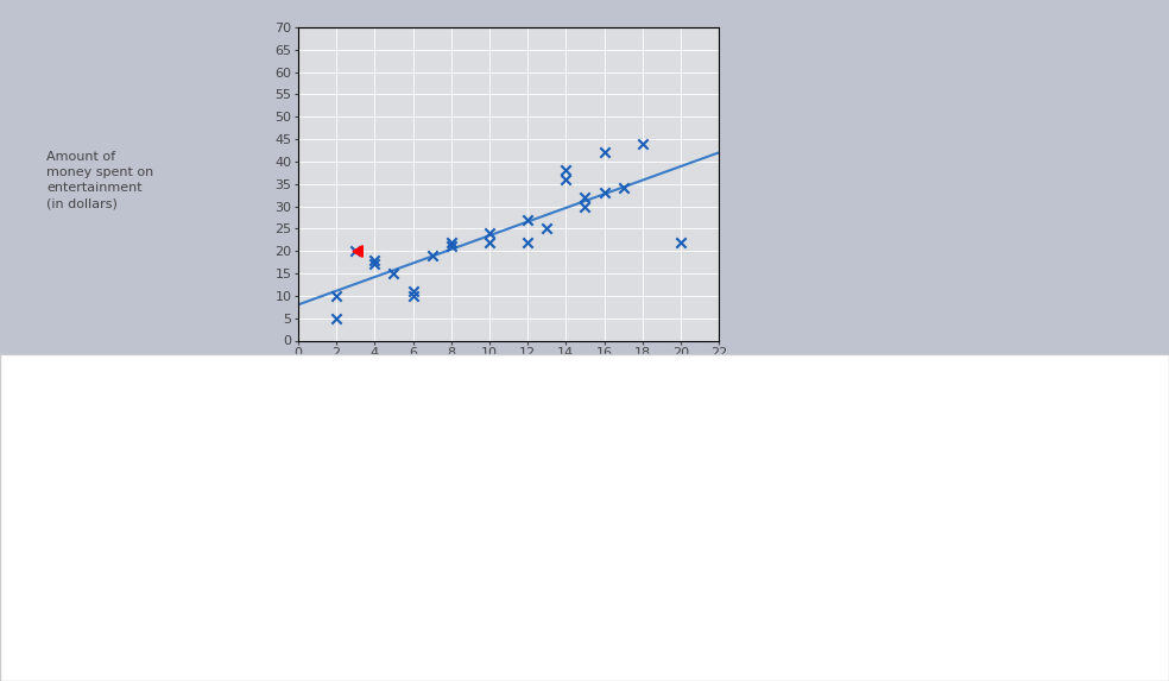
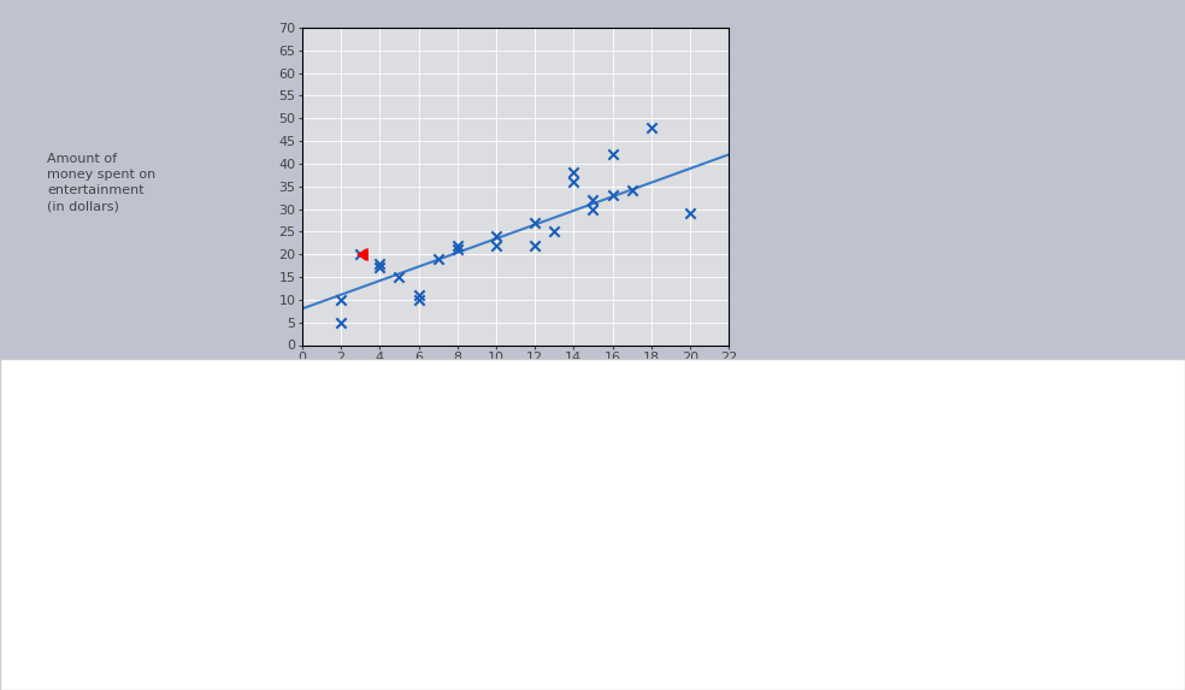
18: 44 -> 48
20: 22 -> 29
